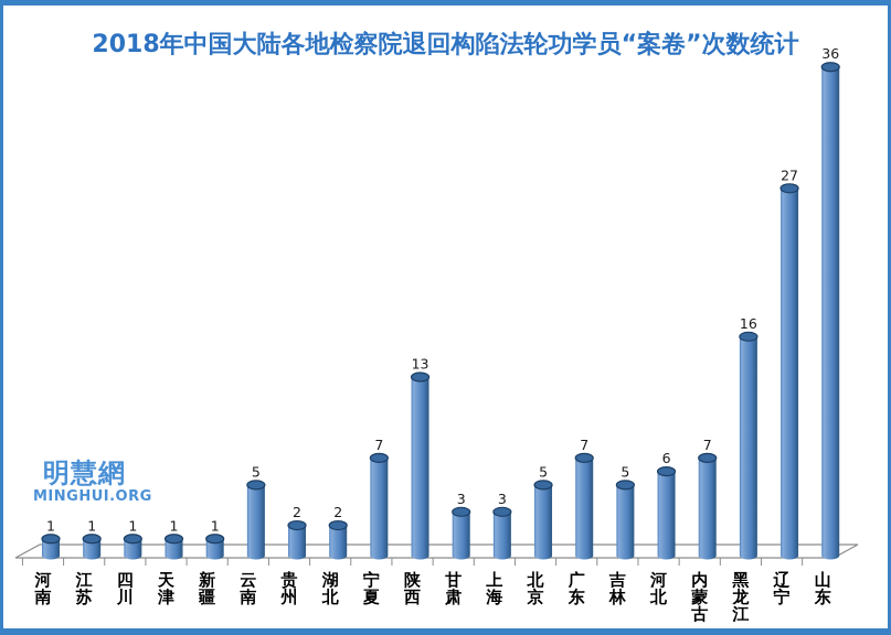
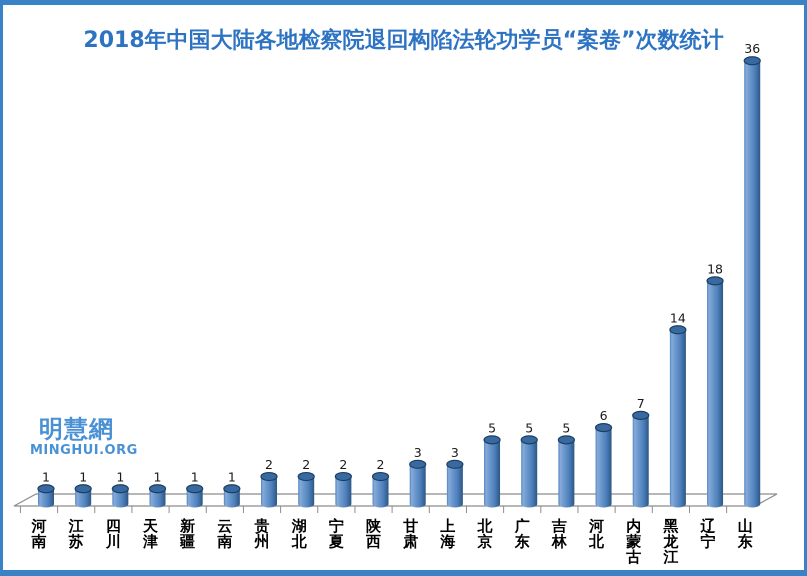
云南: 5 -> 1
宁夏: 7 -> 2
陕西: 13 -> 2
广东: 7 -> 5
黑龙江: 16 -> 14
辽宁: 27 -> 18
